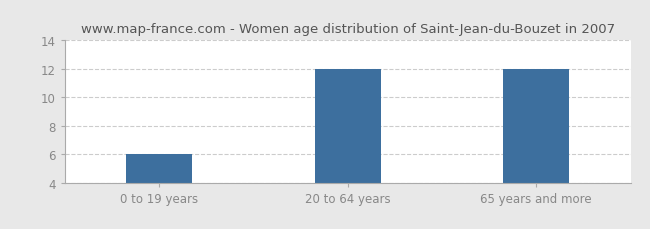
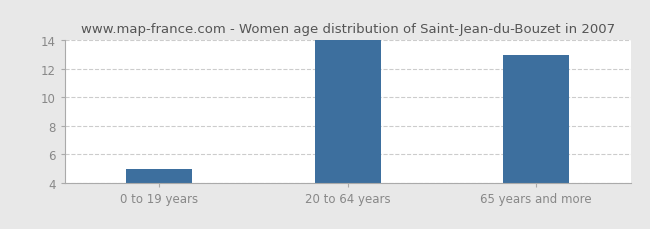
0 to 19 years: 6 -> 5
20 to 64 years: 12 -> 14
65 years and more: 12 -> 13
